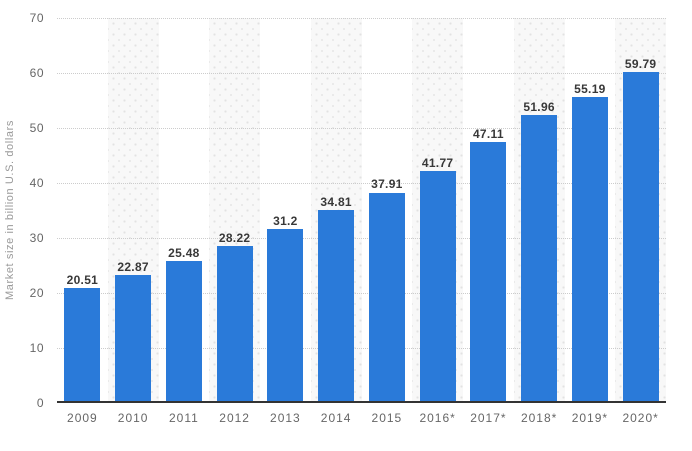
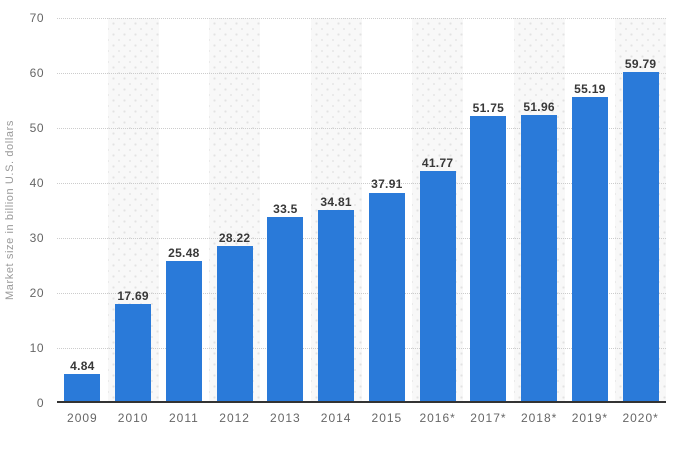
2009: 20.51 -> 4.84
2010: 22.87 -> 17.69
2013: 31.2 -> 33.5
2017*: 47.11 -> 51.75
